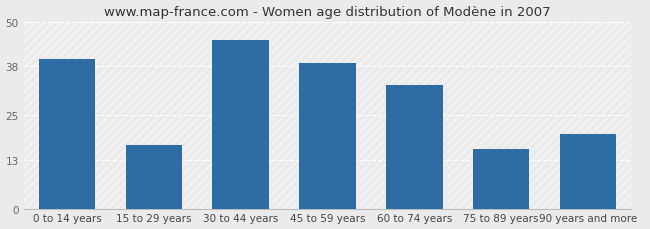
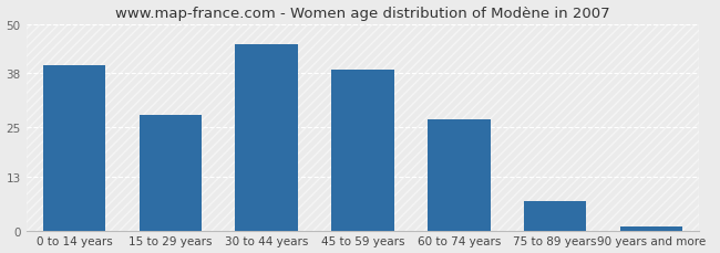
15 to 29 years: 17 -> 28
60 to 74 years: 33 -> 27
75 to 89 years: 16 -> 7
90 years and more: 20 -> 1
